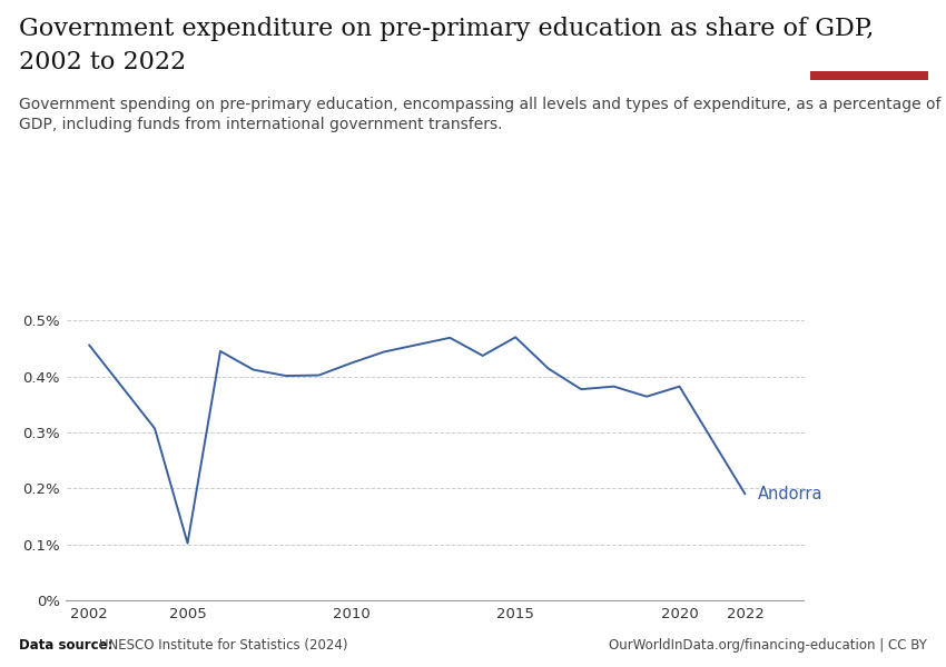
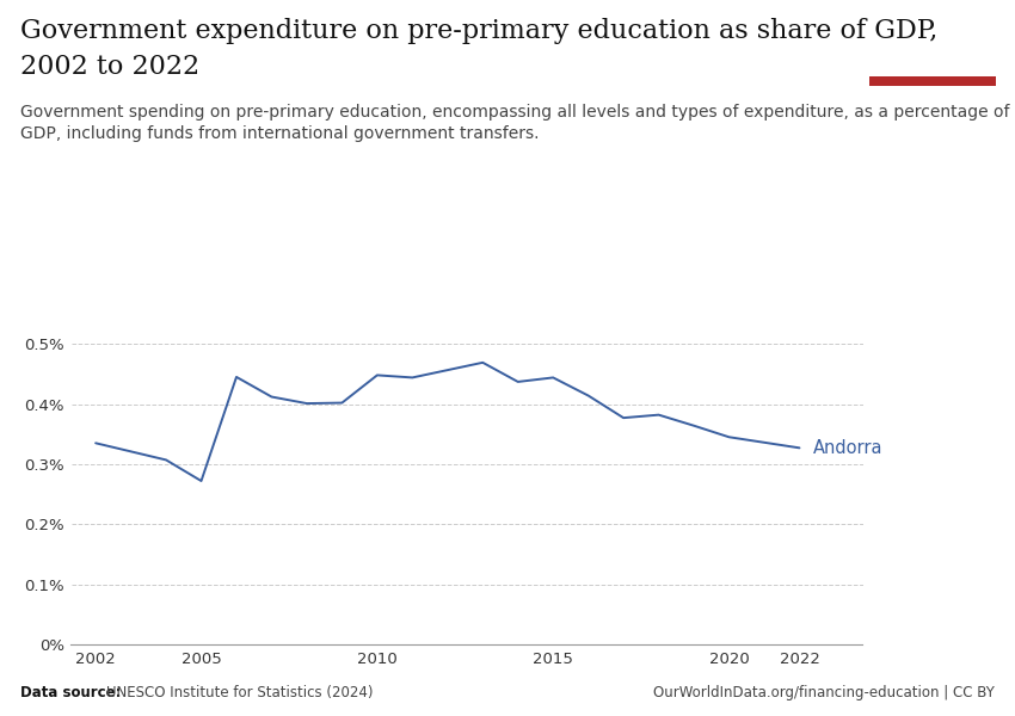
2002: 0.456% -> 0.335%
2005: 0.102% -> 0.272%
2010: 0.424% -> 0.448%
2015: 0.470% -> 0.444%
2020: 0.382% -> 0.345%
2022: 0.190% -> 0.327%
